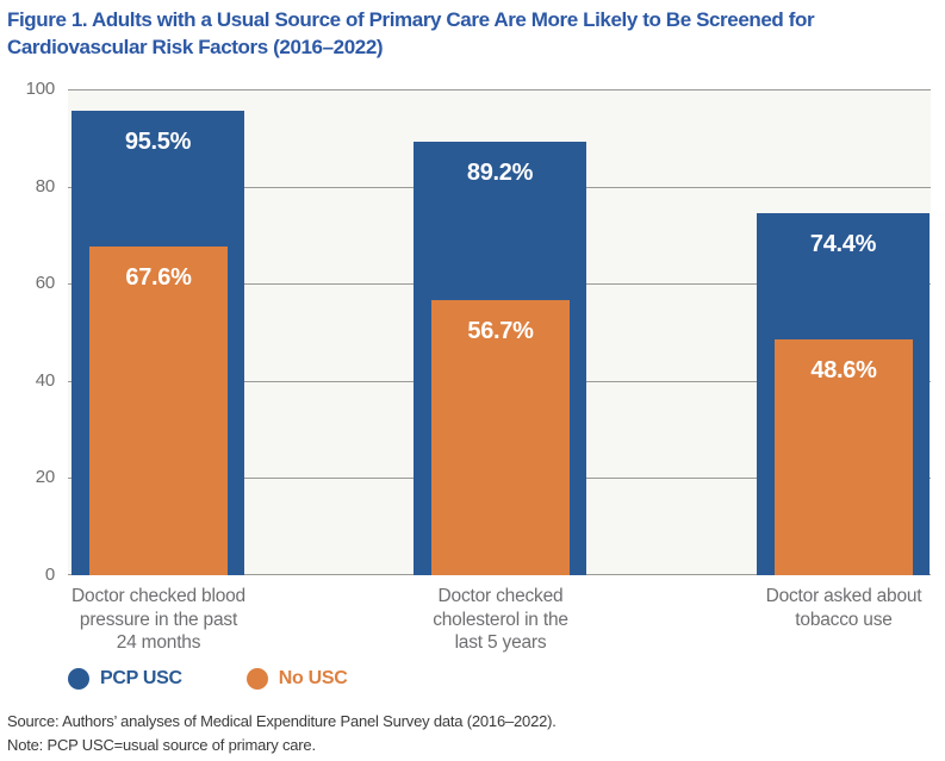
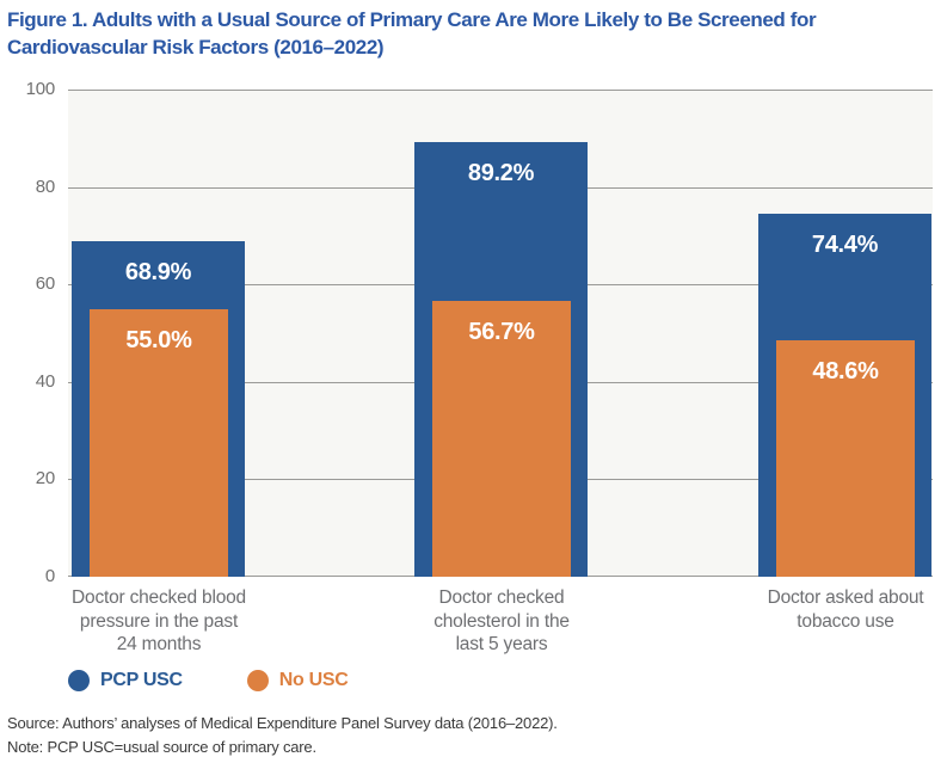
PCP USC/Doctor checked blood pressure in the past 24 months: 95.5% -> 68.9%
No USC/Doctor checked blood pressure in the past 24 months: 67.6% -> 55.0%
